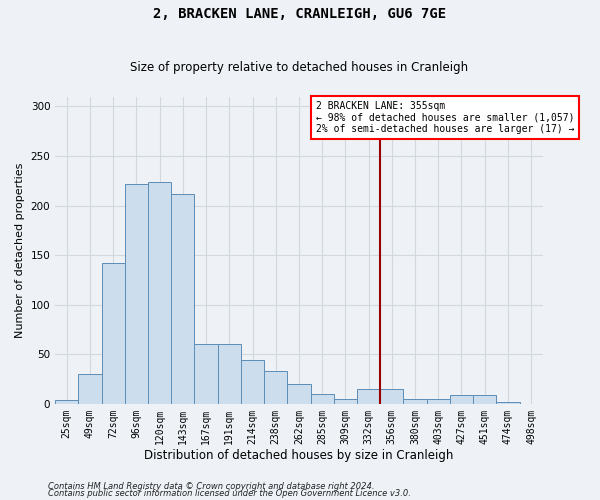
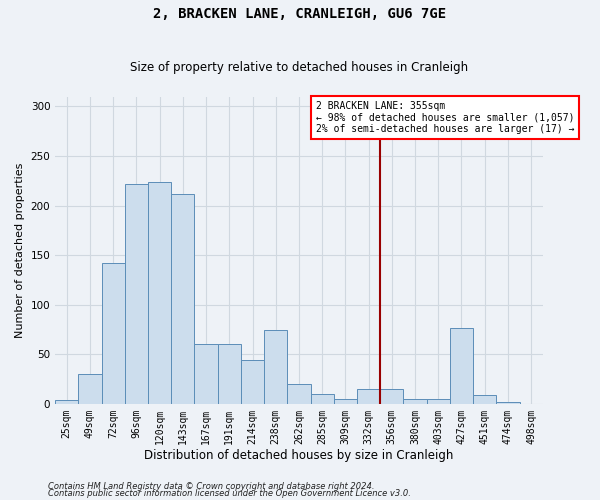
238sqm: 33 -> 74
427sqm: 9 -> 76
